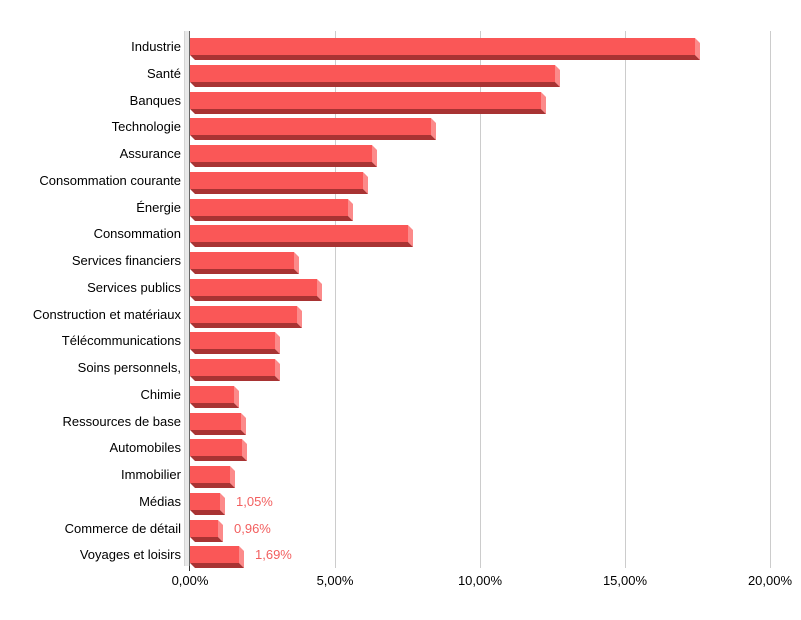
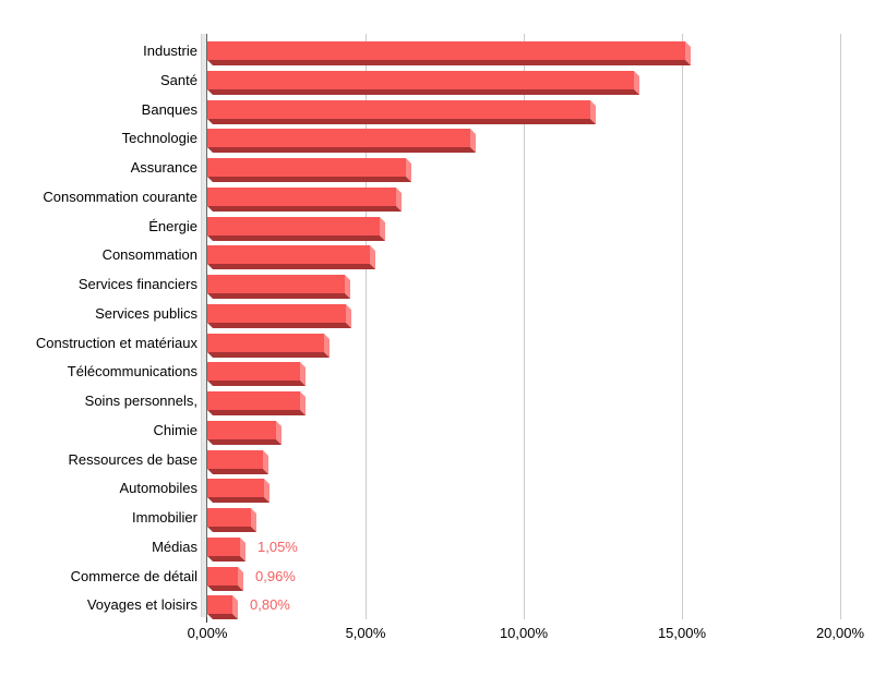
Industrie: 17,4% -> 15,1%
Santé: 12,6% -> 13,5%
Consommation: 7,5% -> 5,2%
Services financiers: 3,6% -> 4,3%
Chimie: 1,5% -> 2,2%
Voyages et loisirs: 1,69% -> 0,80%
